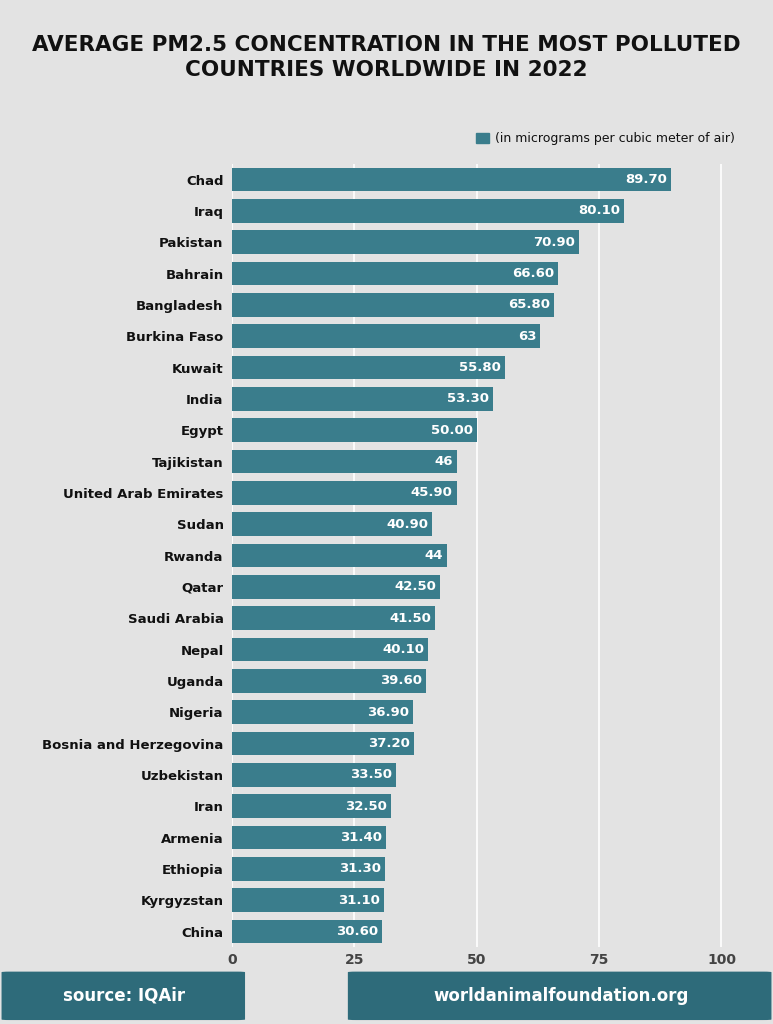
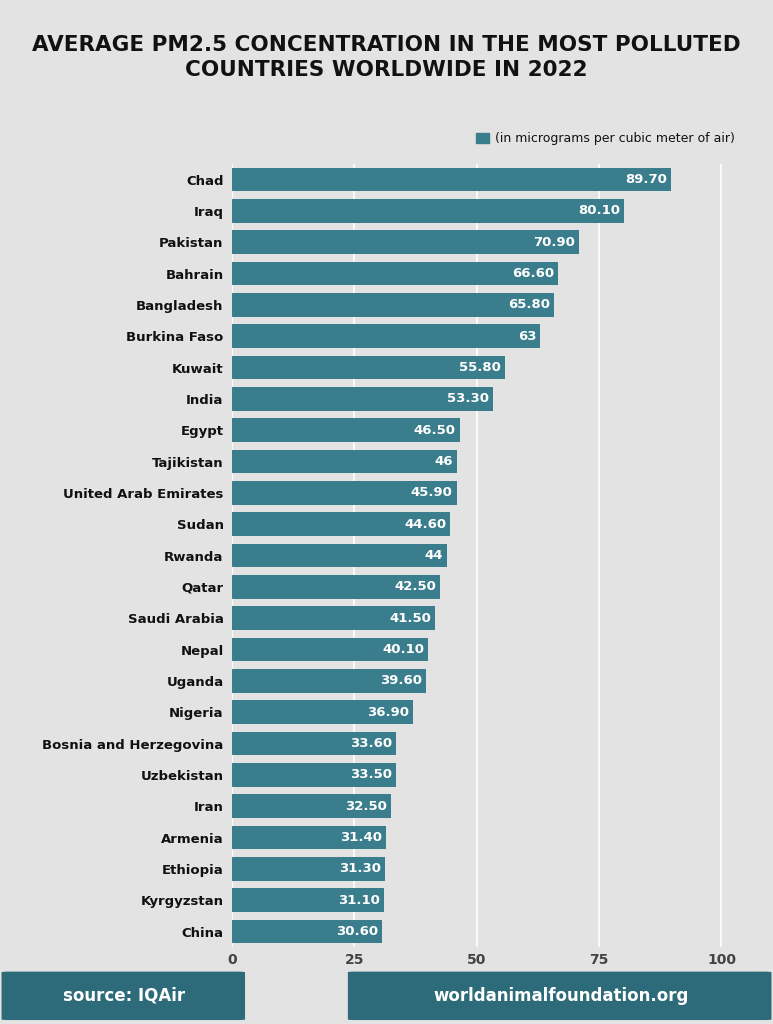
Egypt: 50.00 -> 46.50
Sudan: 40.90 -> 44.60
Bosnia and Herzegovina: 37.20 -> 33.60
